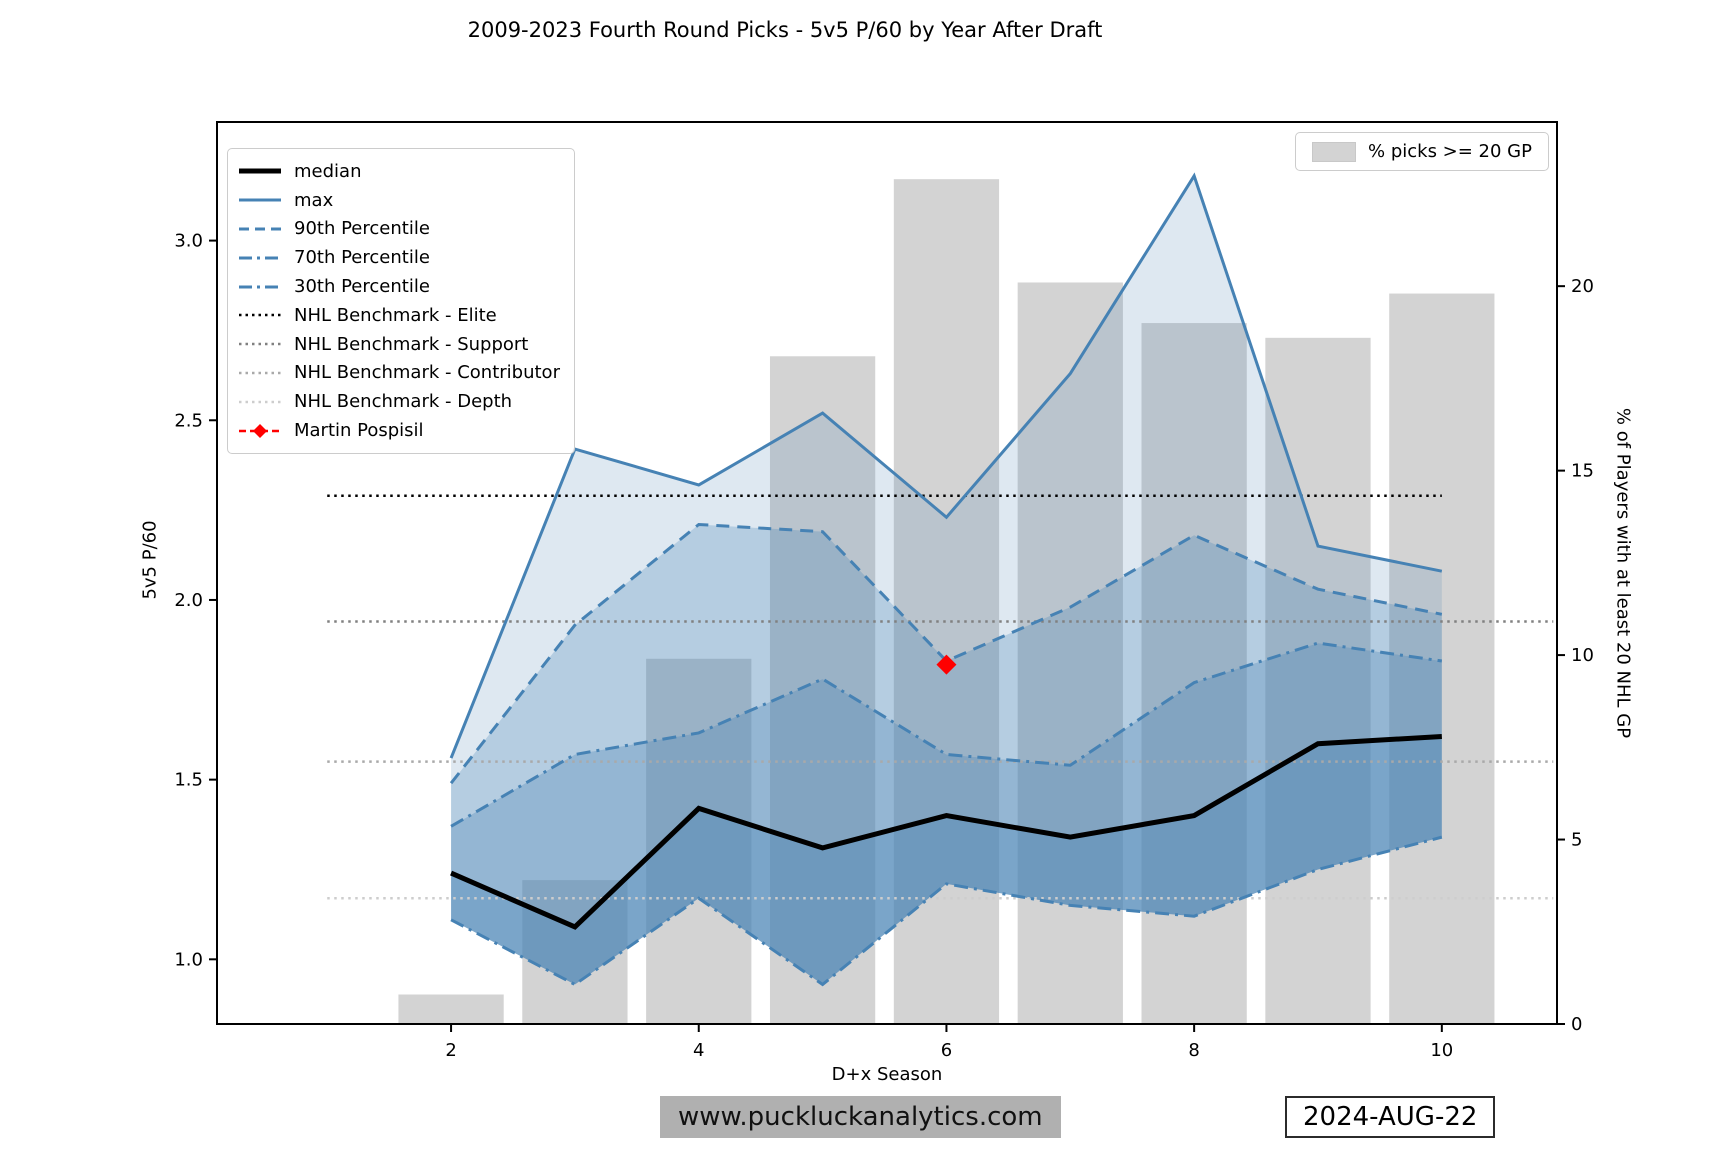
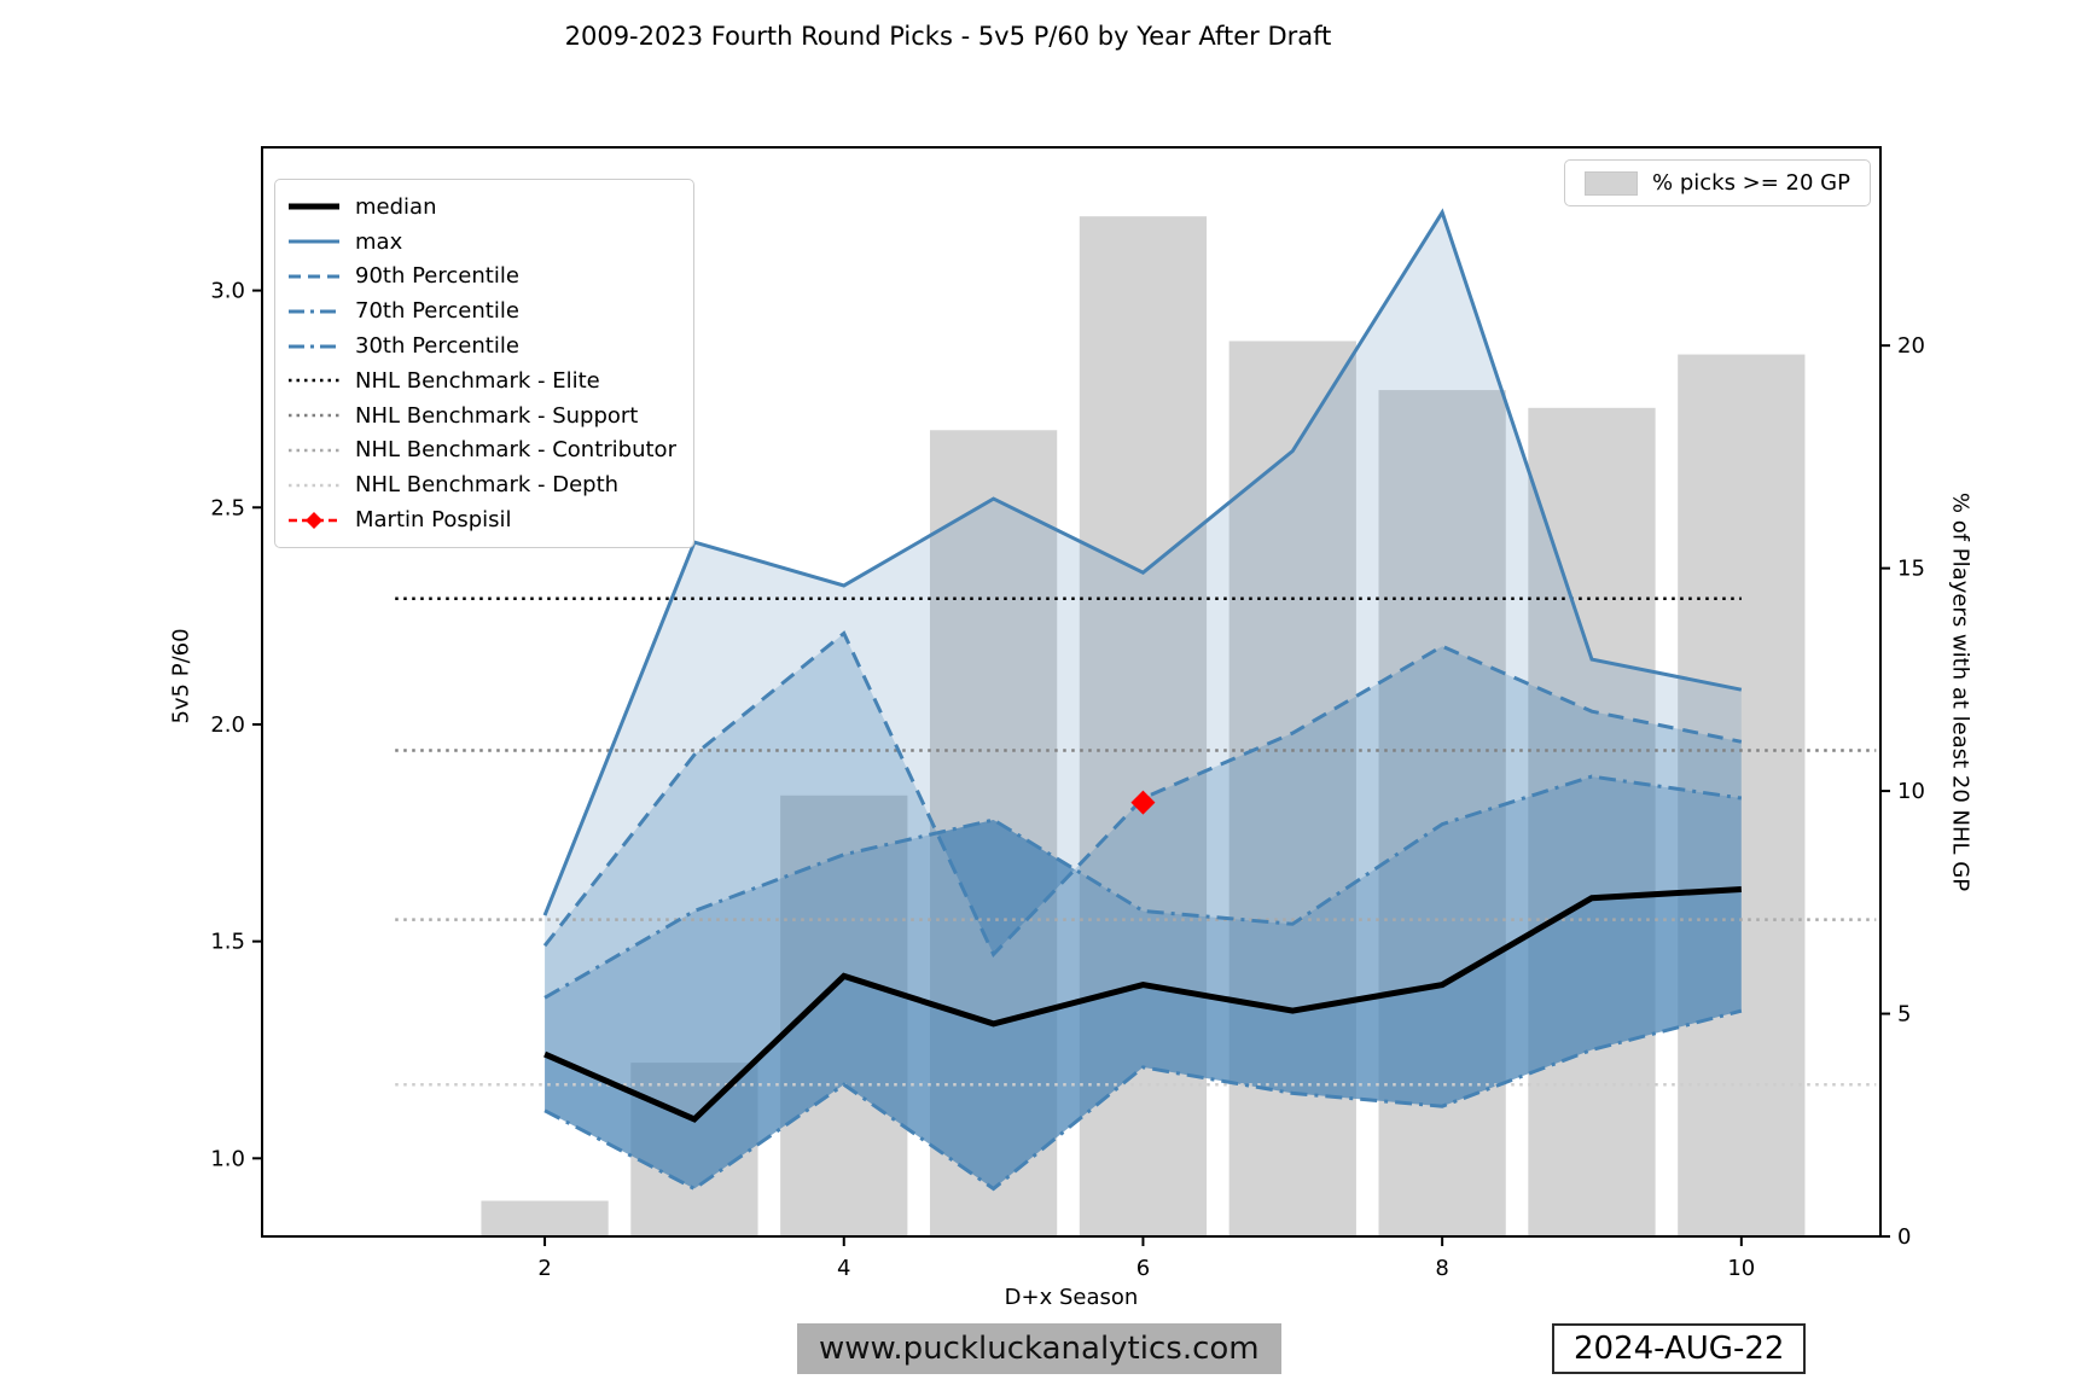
70th Percentile/4: 1.63 -> 1.70
90th Percentile/5: 2.19 -> 1.47
max/6: 2.23 -> 2.35
